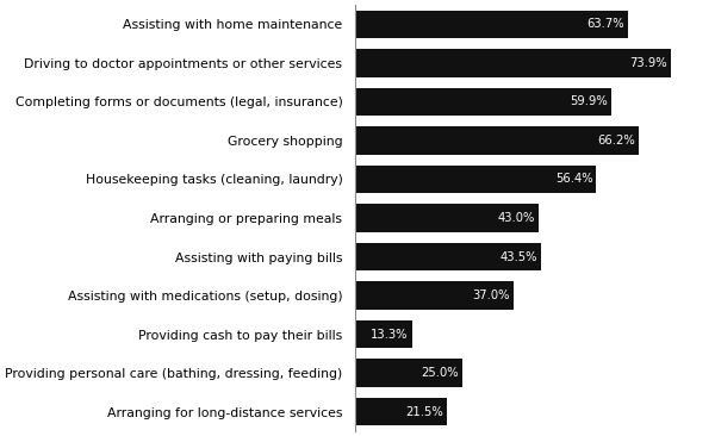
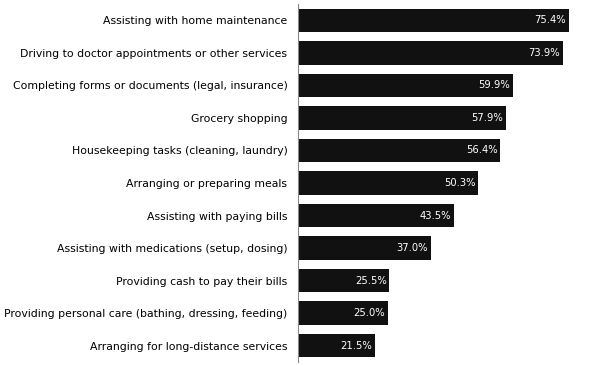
Assisting with home maintenance: 63.7% -> 75.4%
Grocery shopping: 66.2% -> 57.9%
Arranging or preparing meals: 43.0% -> 50.3%
Providing cash to pay their bills: 13.3% -> 25.5%
